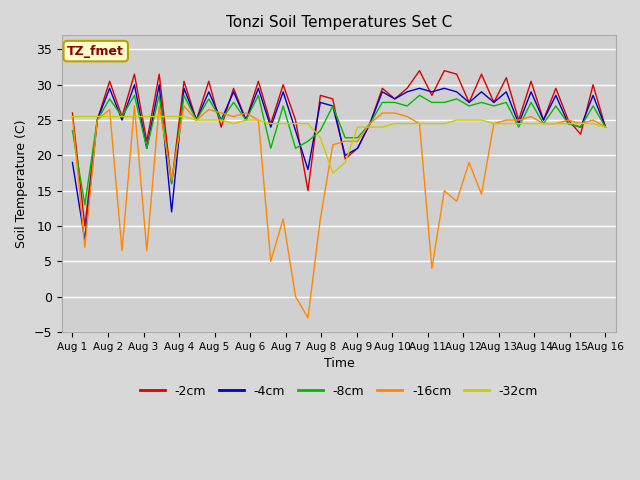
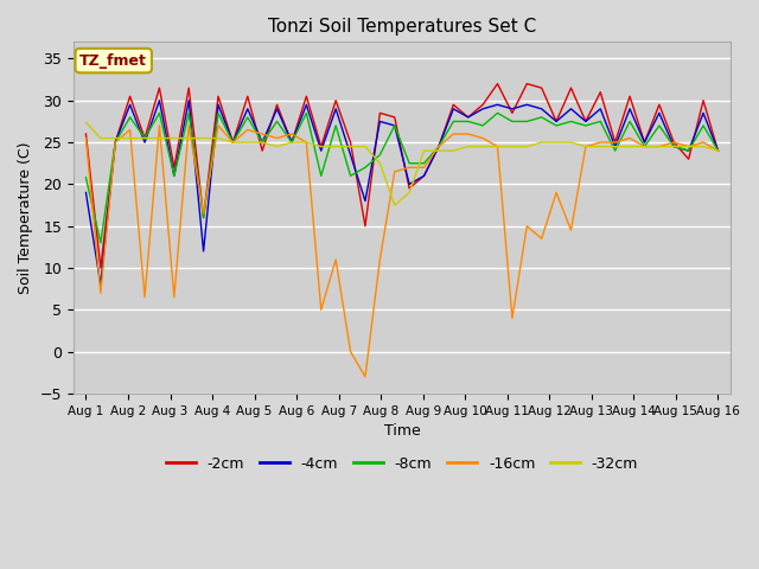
-8cm/Aug 1: 23.5 -> 20.8
-32cm/Aug 1: 25.5 -> 27.4
